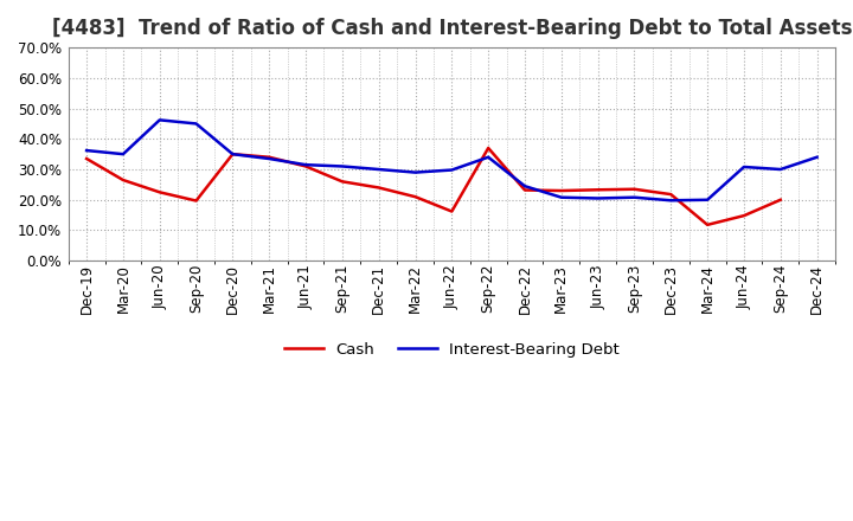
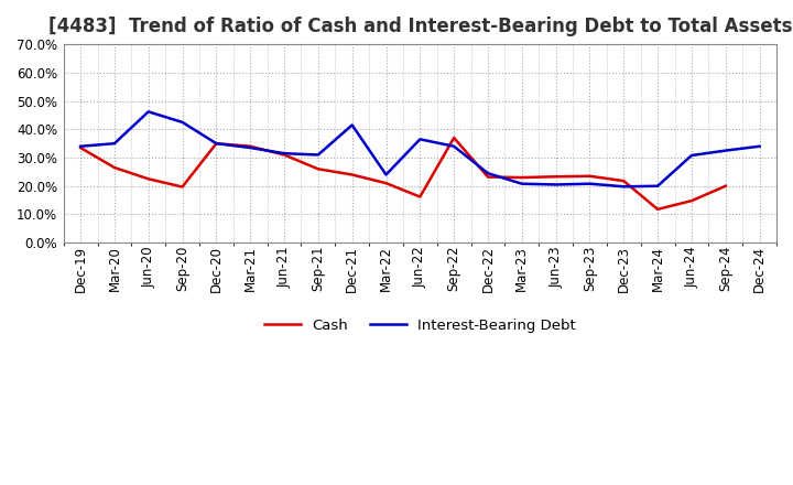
Interest-Bearing Debt/Dec-19: 36.2% -> 34.0%
Interest-Bearing Debt/Sep-20: 45.0% -> 42.5%
Interest-Bearing Debt/Dec-21: 30.0% -> 41.5%
Interest-Bearing Debt/Mar-22: 29.0% -> 24.0%
Interest-Bearing Debt/Jun-22: 29.8% -> 36.5%
Interest-Bearing Debt/Sep-24: 30.0% -> 32.5%
